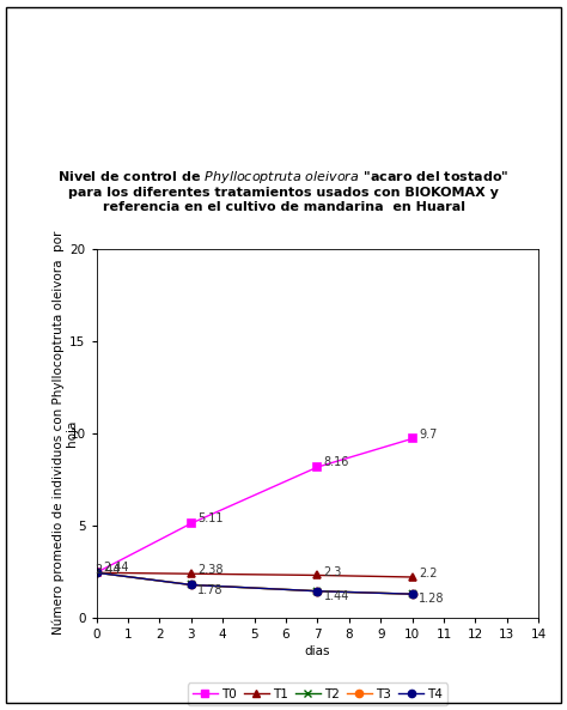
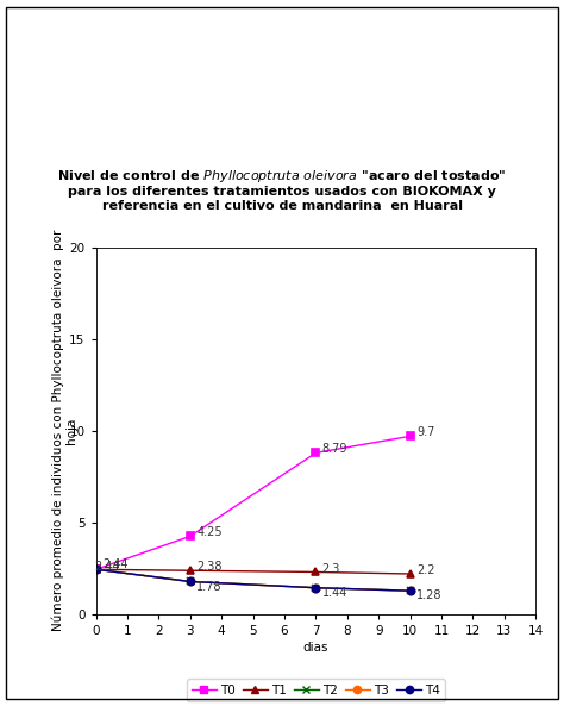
T0/3: 5.11 -> 4.25
T0/7: 8.16 -> 8.79
